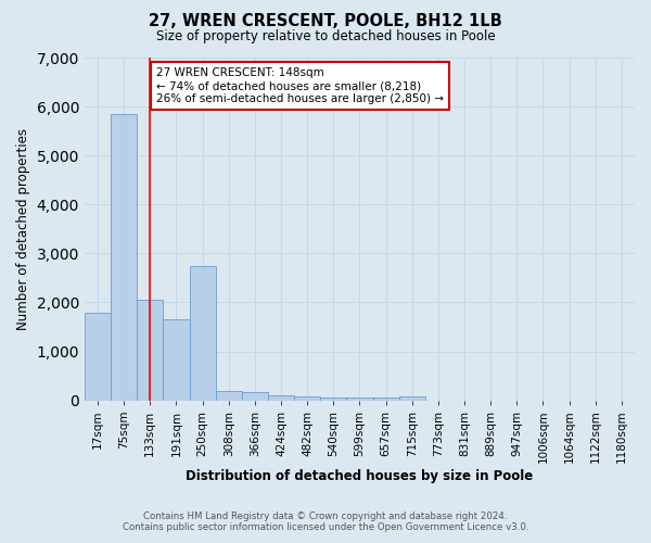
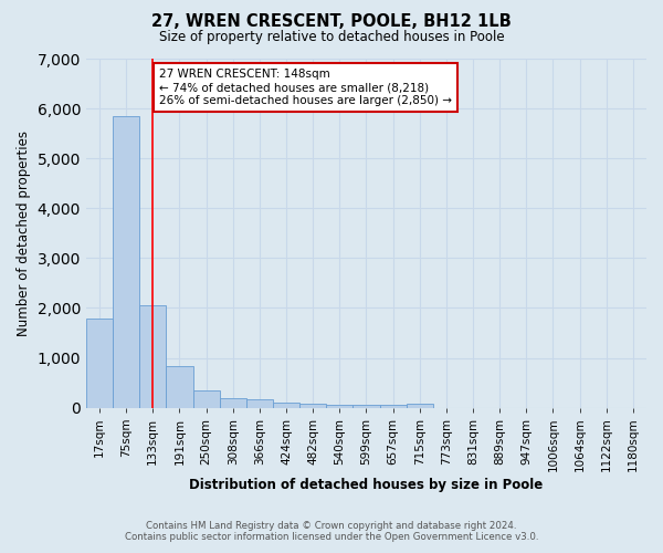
191sqm: 1,650 -> 840
250sqm: 2,750 -> 340
